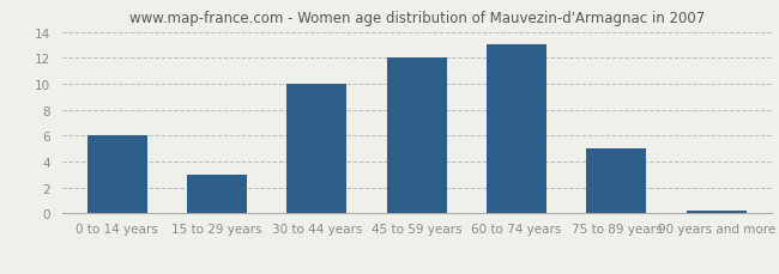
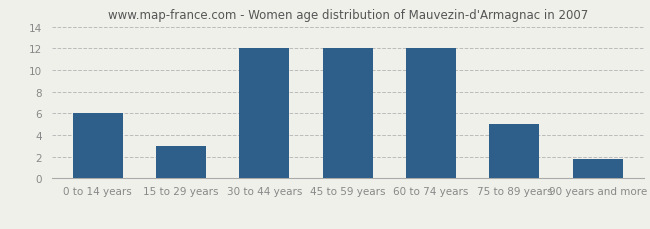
30 to 44 years: 10.0 -> 12.0
60 to 74 years: 13.0 -> 12.0
90 years and more: 0.2 -> 1.8
